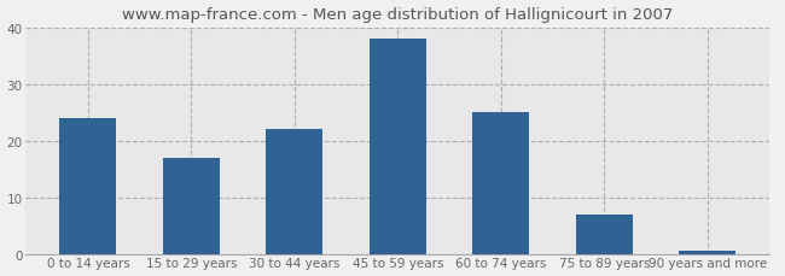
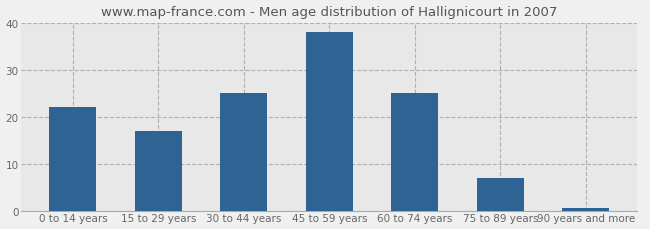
0 to 14 years: 24.0 -> 22.0
30 to 44 years: 22.0 -> 25.0
